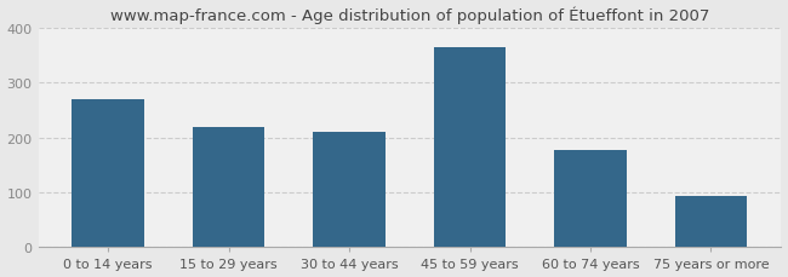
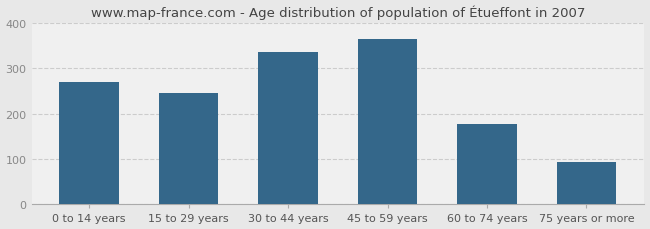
15 to 29 years: 220 -> 245
30 to 44 years: 210 -> 335
